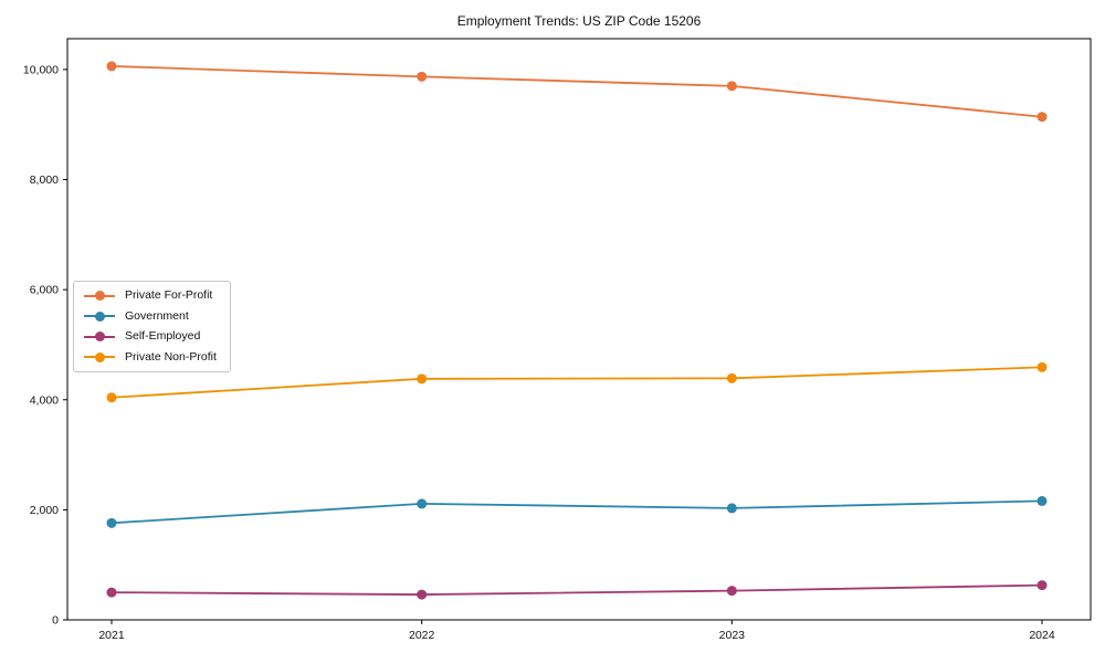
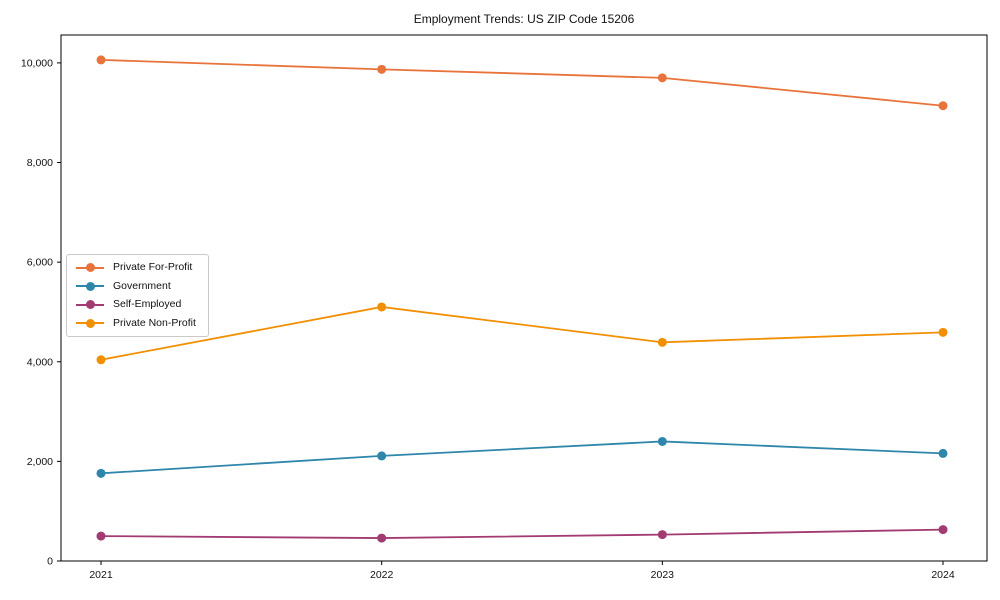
Private Non-Profit/2022: 4400 -> 5100
Government/2023: 2000 -> 2400
